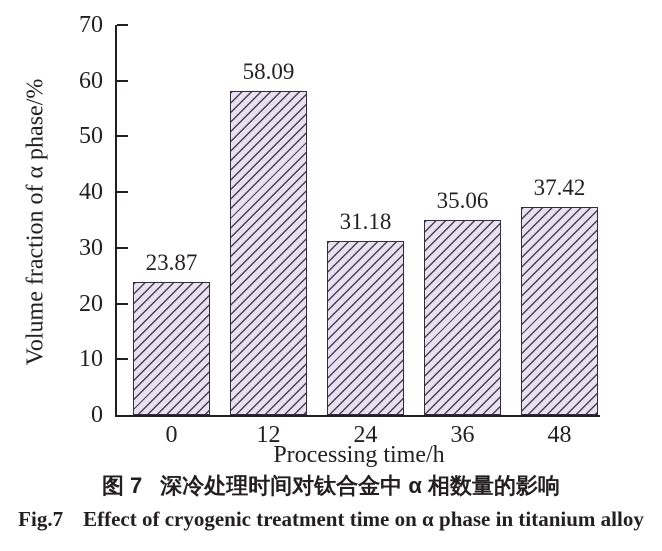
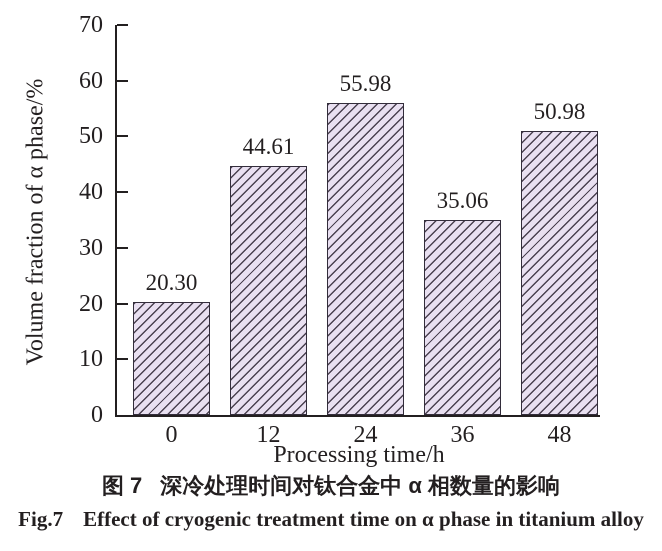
0: 23.87 -> 20.30
12: 58.09 -> 44.61
24: 31.18 -> 55.98
48: 37.42 -> 50.98
